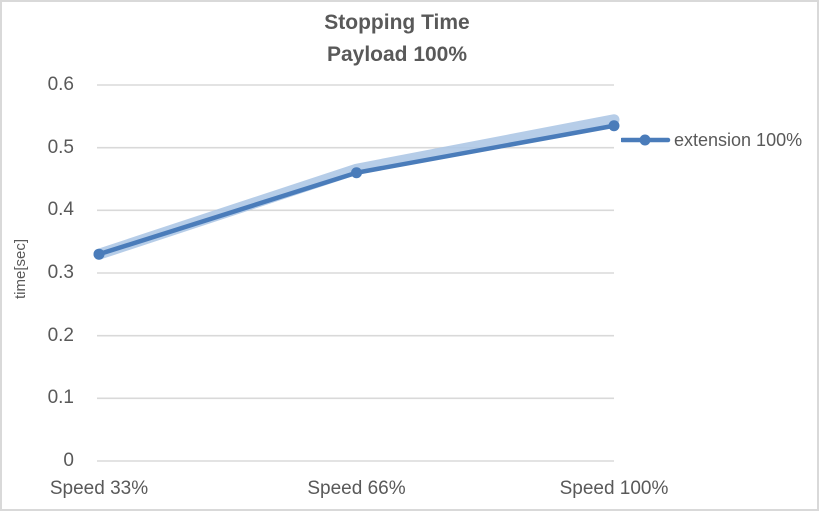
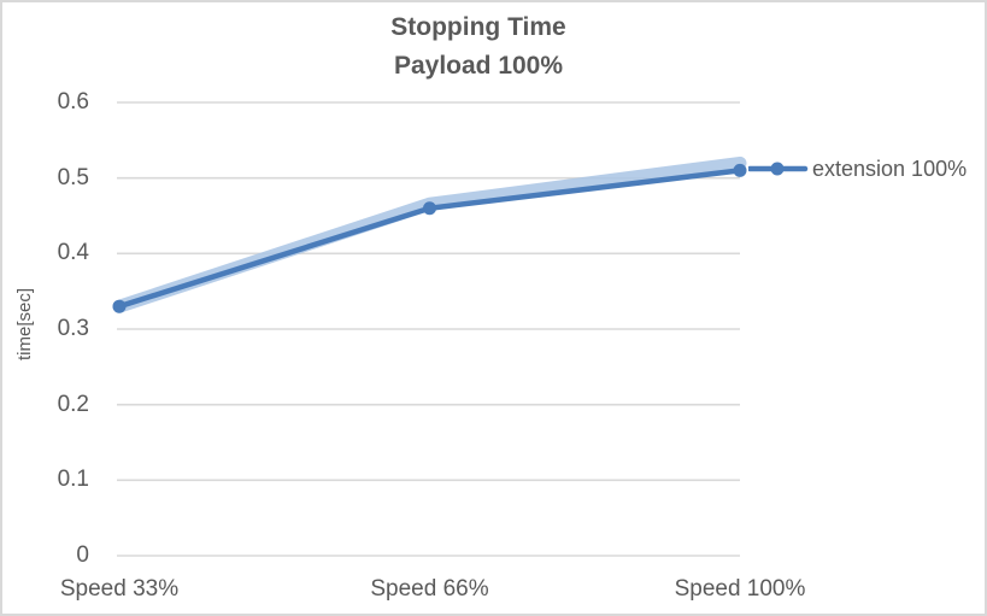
Speed 100%: 0.54 -> 0.51
